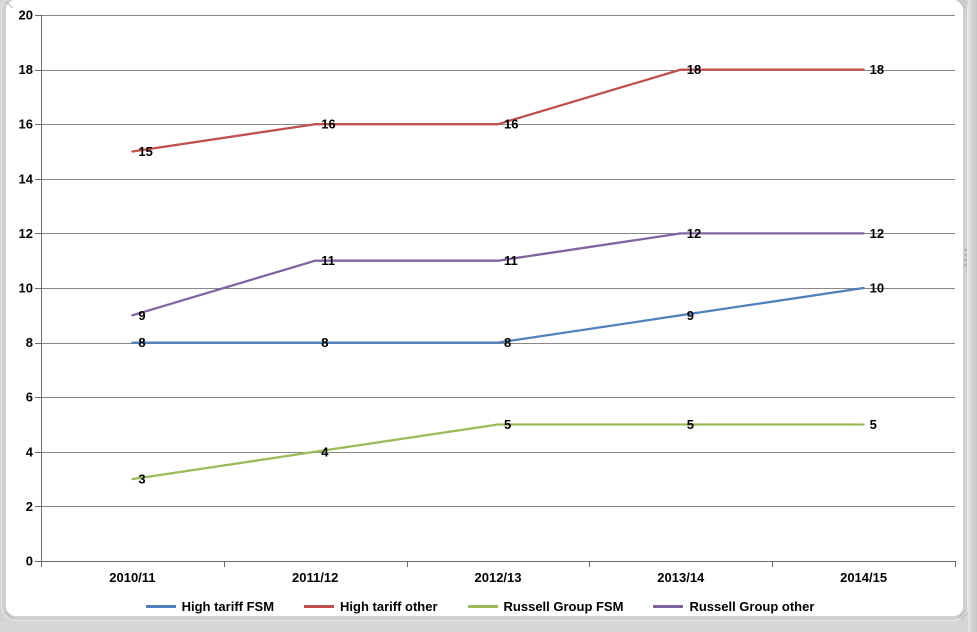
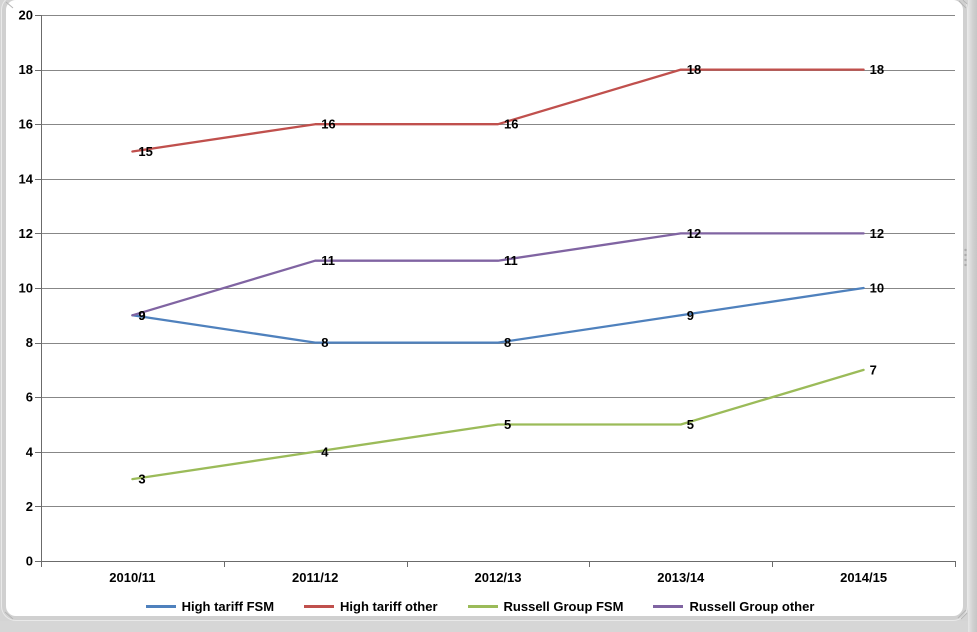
High tariff FSM/2010/11: 8 -> 9
Russell Group FSM/2014/15: 5 -> 7
